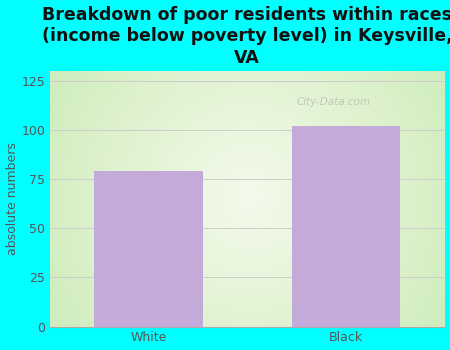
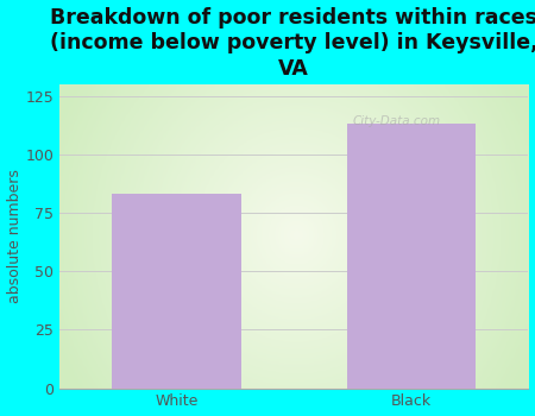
White: 79 -> 83
Black: 102 -> 113
